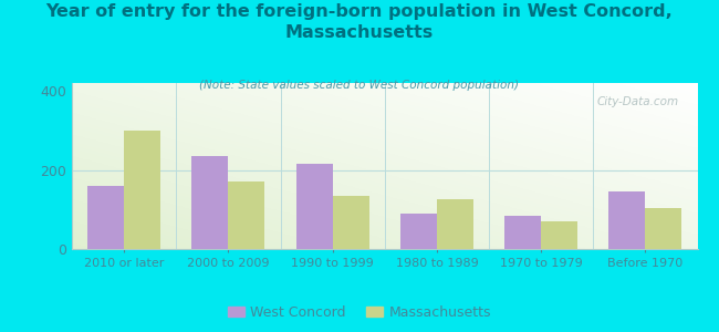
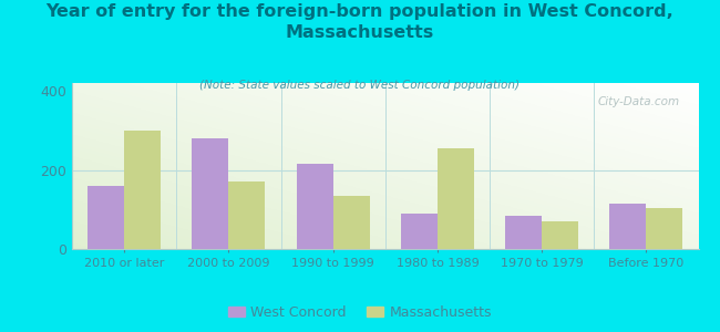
West Concord/2000 to 2009: 235 -> 280
Massachusetts/1980 to 1989: 125 -> 255
West Concord/Before 1970: 145 -> 115
